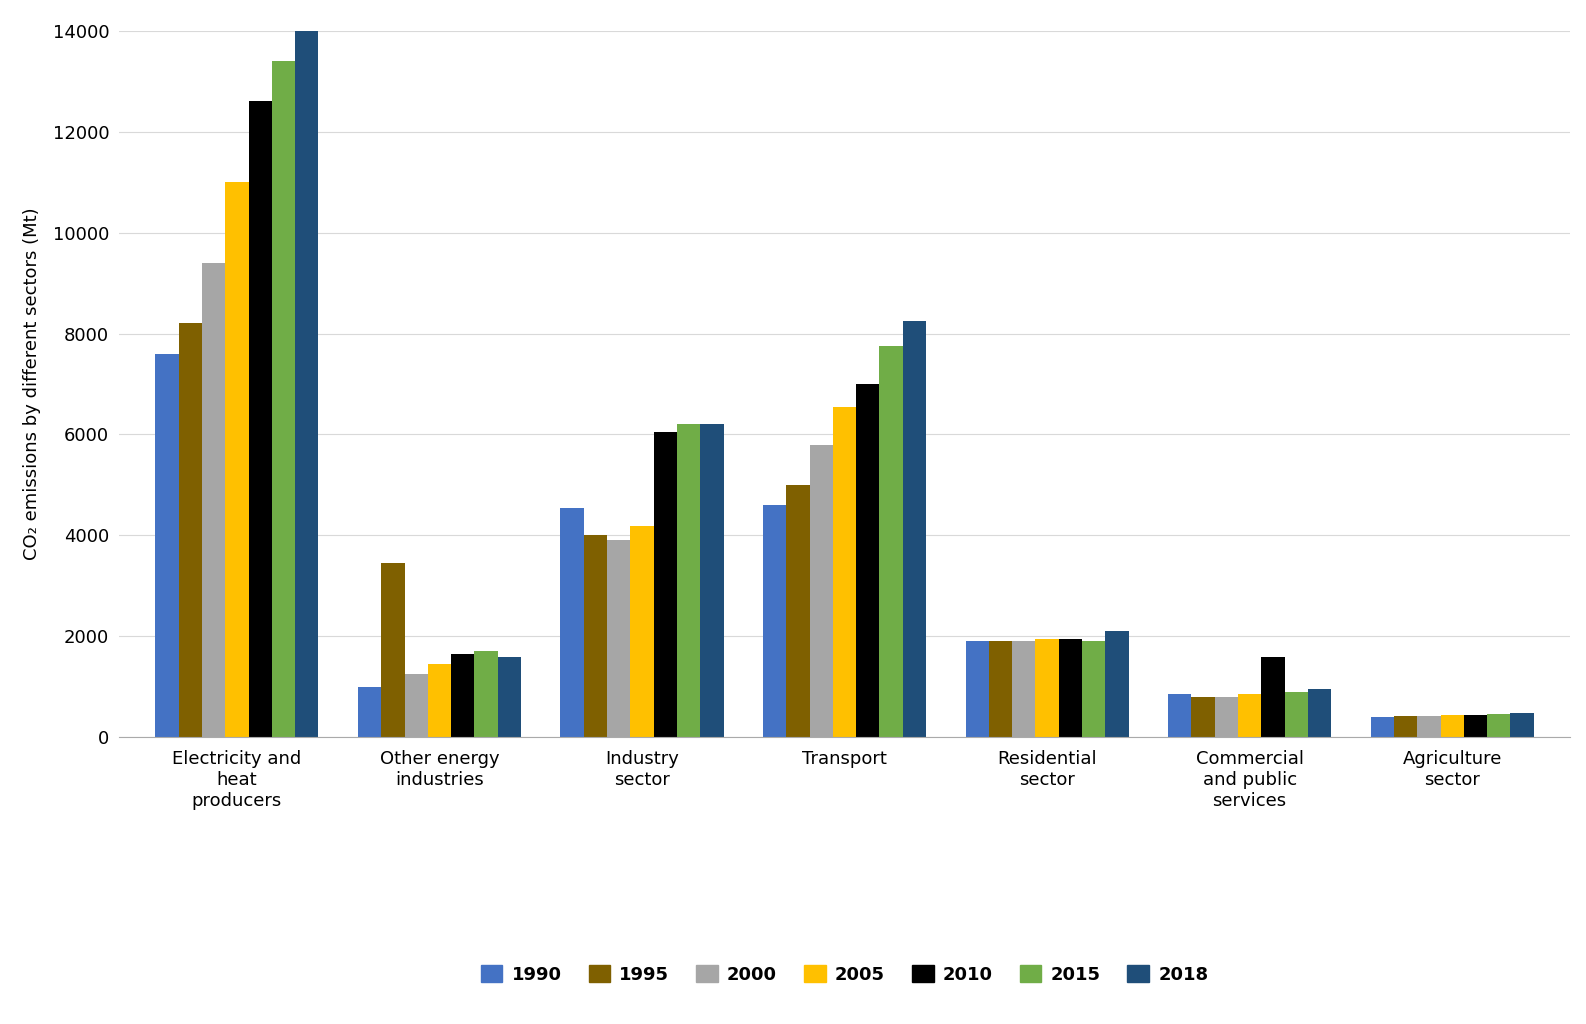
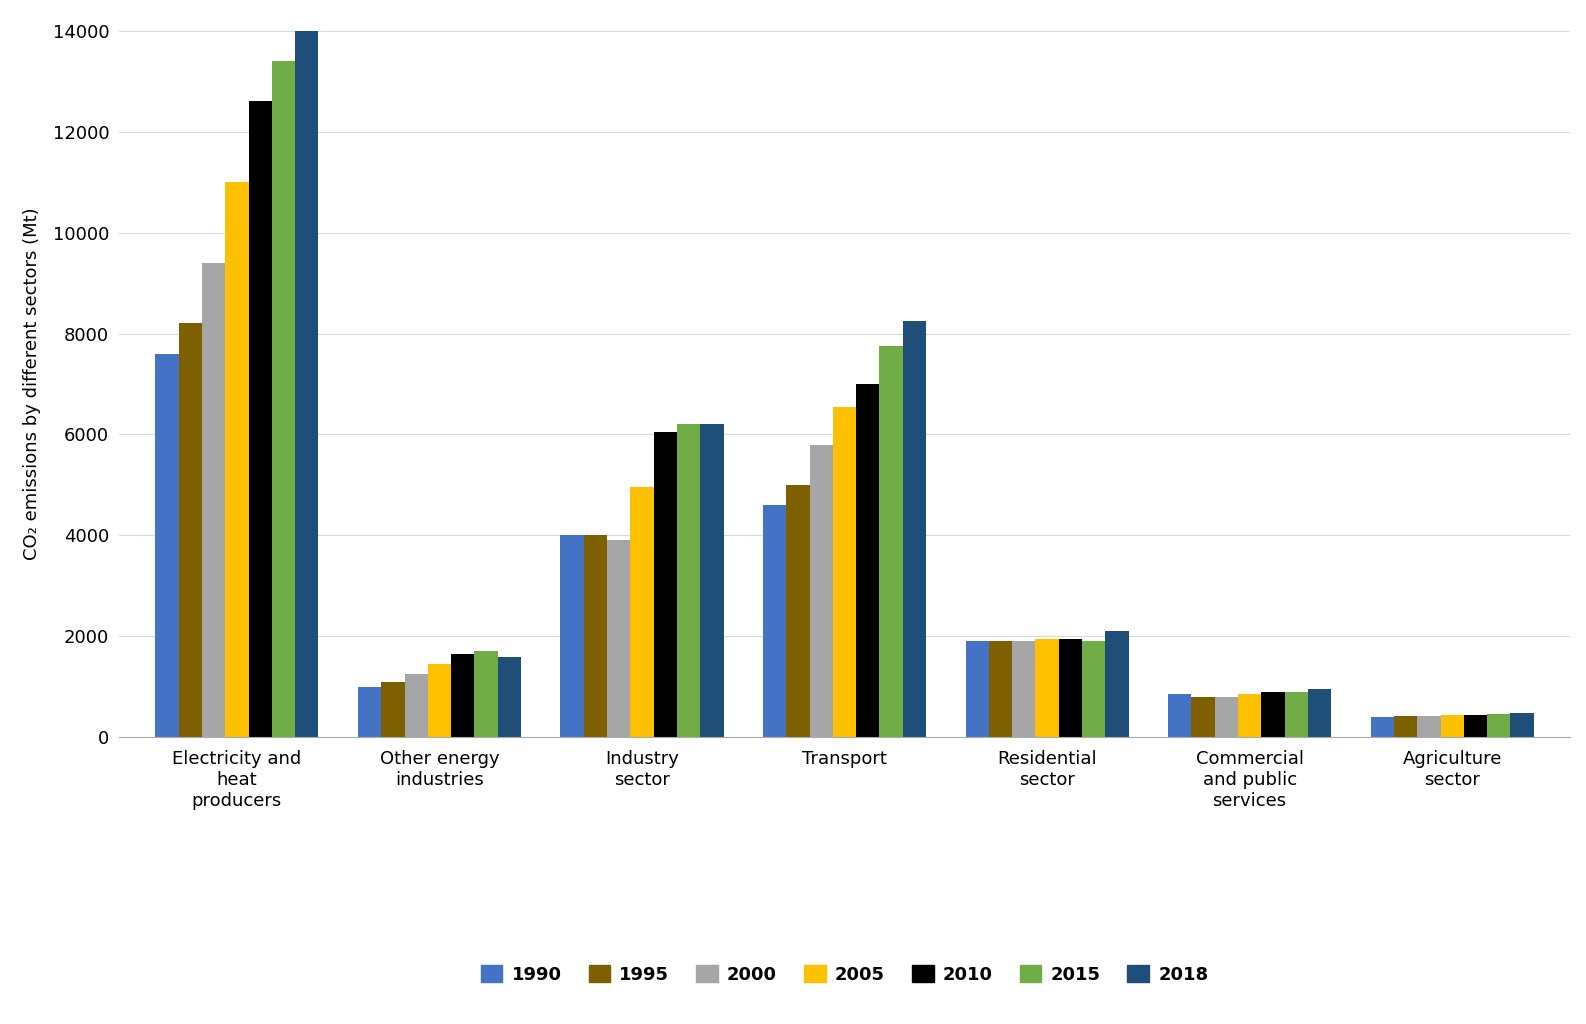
1995/Other energy industries: 3460 -> 1100
1990/Industry sector: 4540 -> 4000
2005/Industry sector: 4180 -> 4950
2010/Commercial and public services: 1600 -> 900
